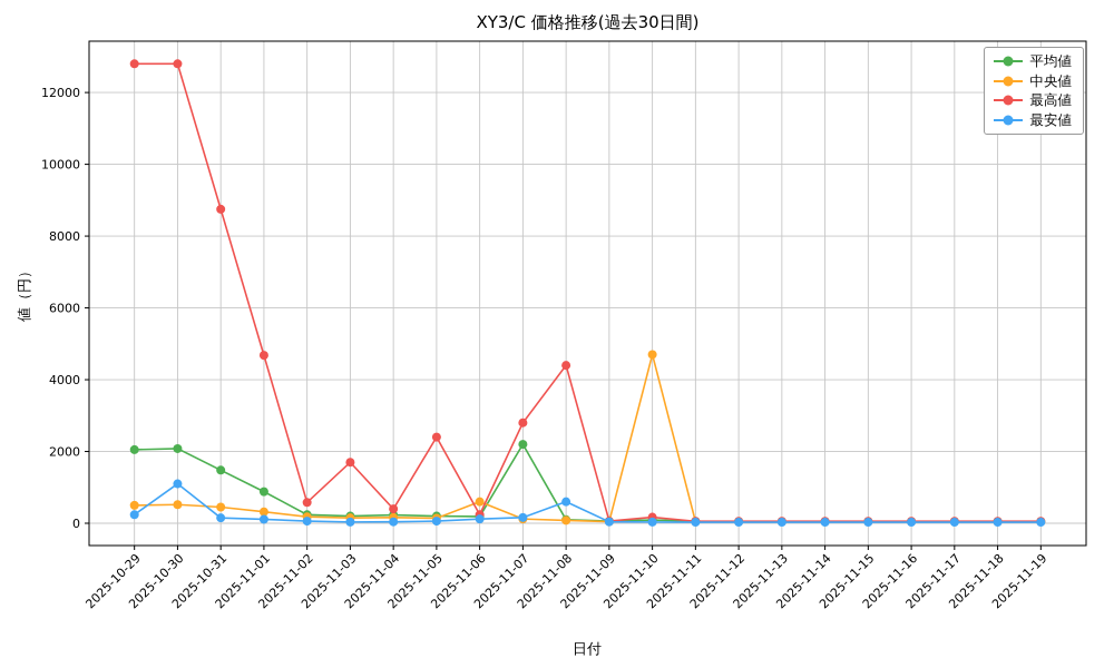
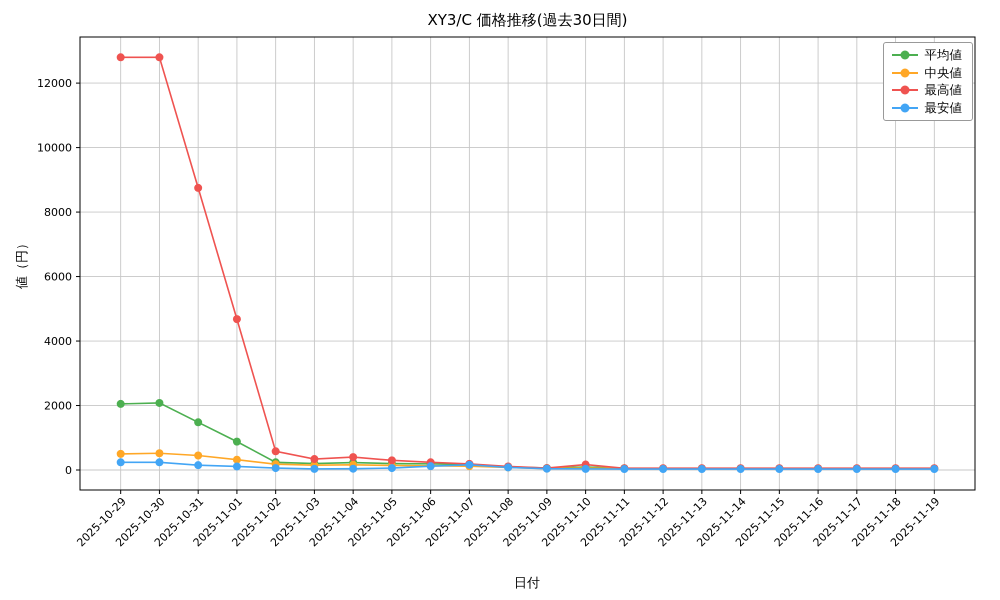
最安値/2025-10-30: 1100 -> 200
最高値/2025-11-03: 1700 -> 300
最高値/2025-11-05: 2400 -> 300
中央値/2025-11-06: 600 -> 100
平均値/2025-11-07: 2200 -> 200
最高値/2025-11-07: 2800 -> 200
最高値/2025-11-08: 4400 -> 100
最安値/2025-11-08: 600 -> 100
中央値/2025-11-10: 4700 -> 100
